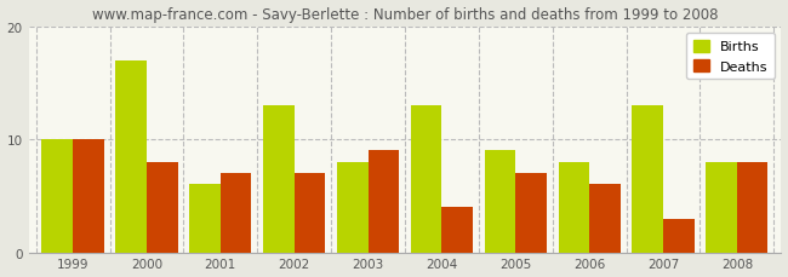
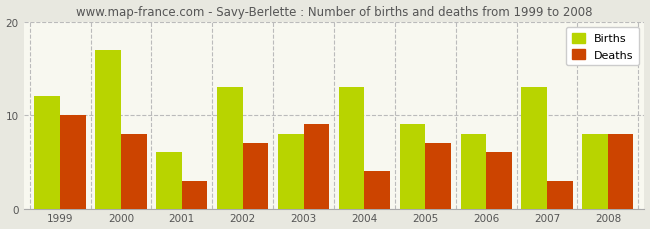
Births/1999: 10 -> 12
Deaths/2001: 7 -> 3
